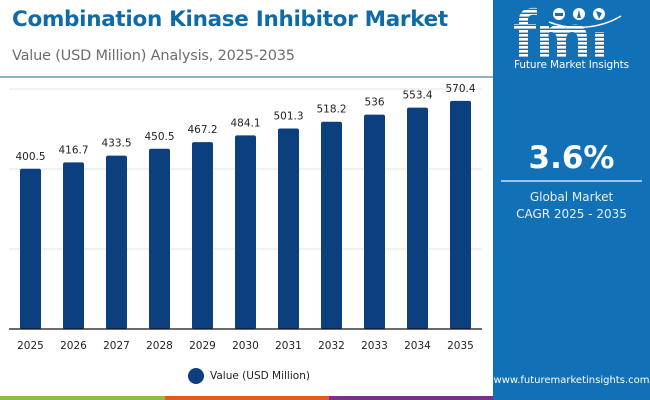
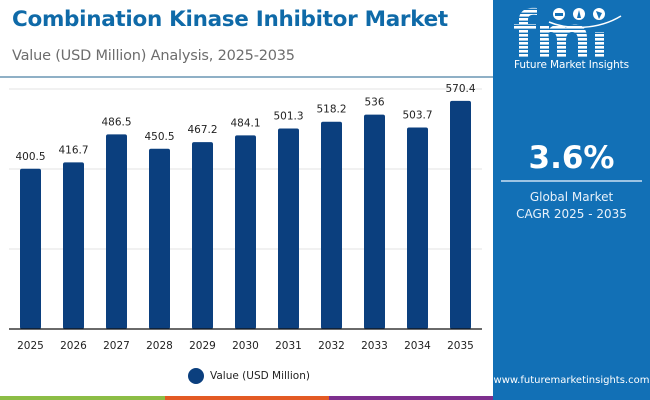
2027: 433.5 -> 486.5
2034: 553.4 -> 503.7
